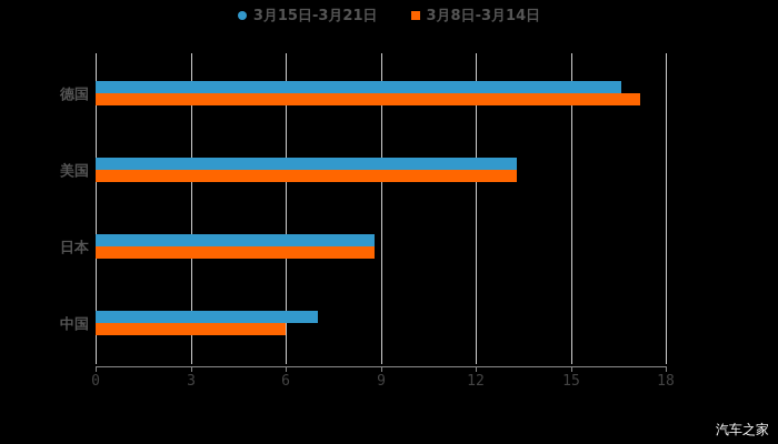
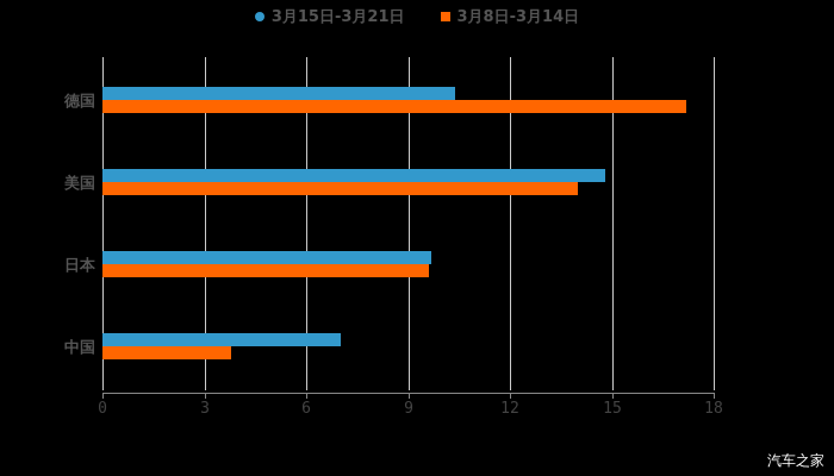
3月15日-3月21日/德国: 16.6 -> 10.4
3月15日-3月21日/美国: 13.3 -> 14.8
3月8日-3月14日/美国: 13.3 -> 14.0
3月15日-3月21日/日本: 8.8 -> 9.7
3月8日-3月14日/日本: 8.8 -> 9.6
3月8日-3月14日/中国: 6.0 -> 3.8
